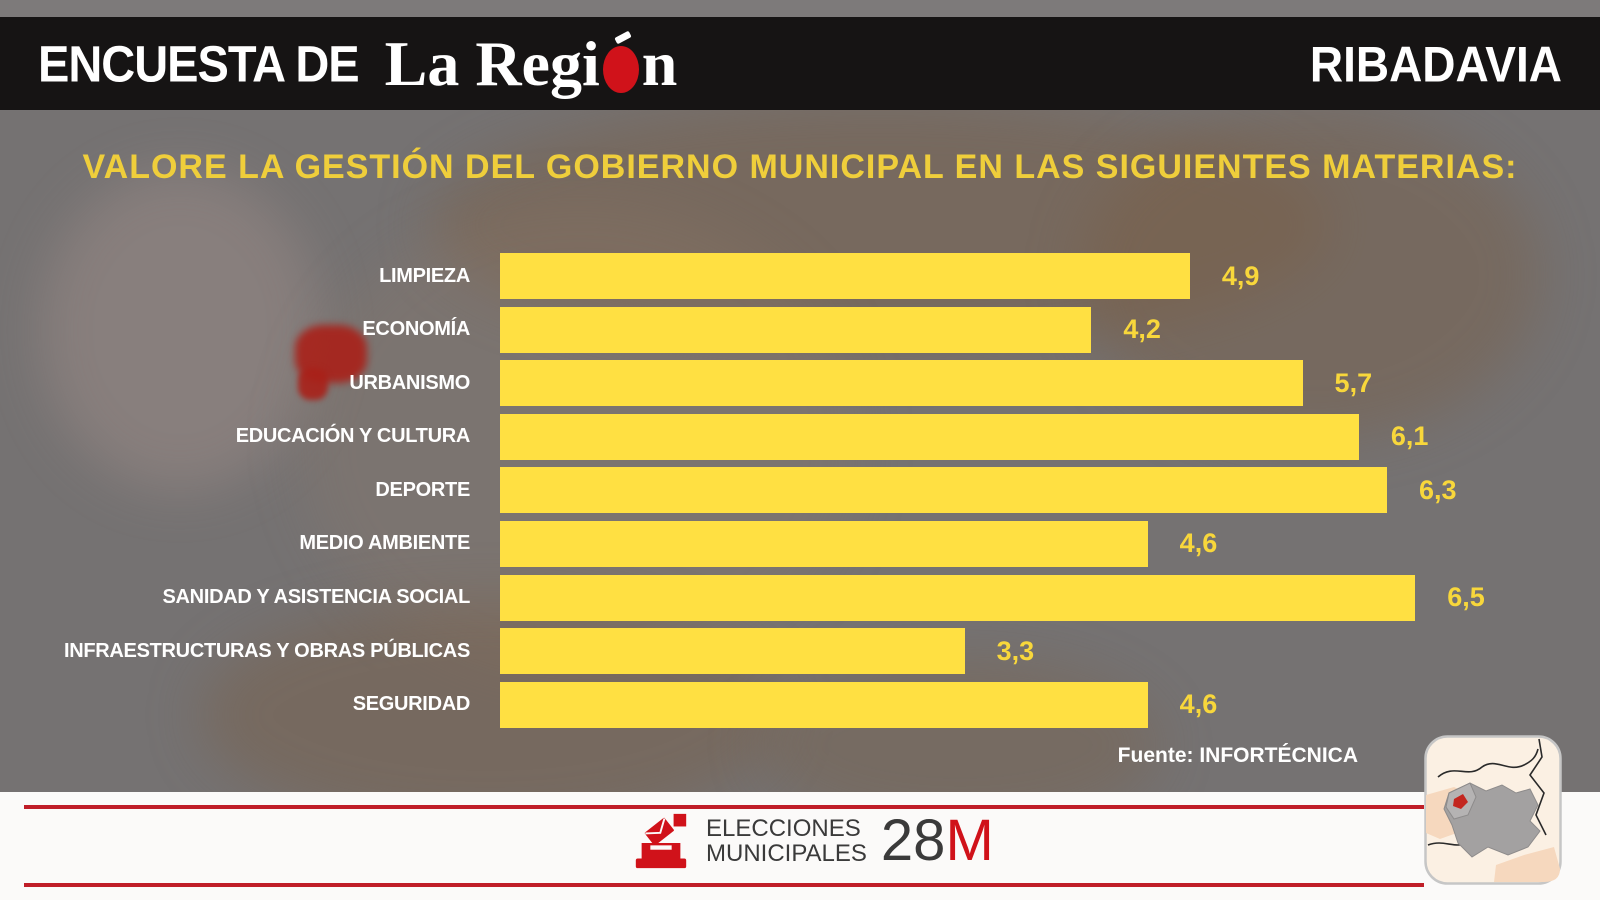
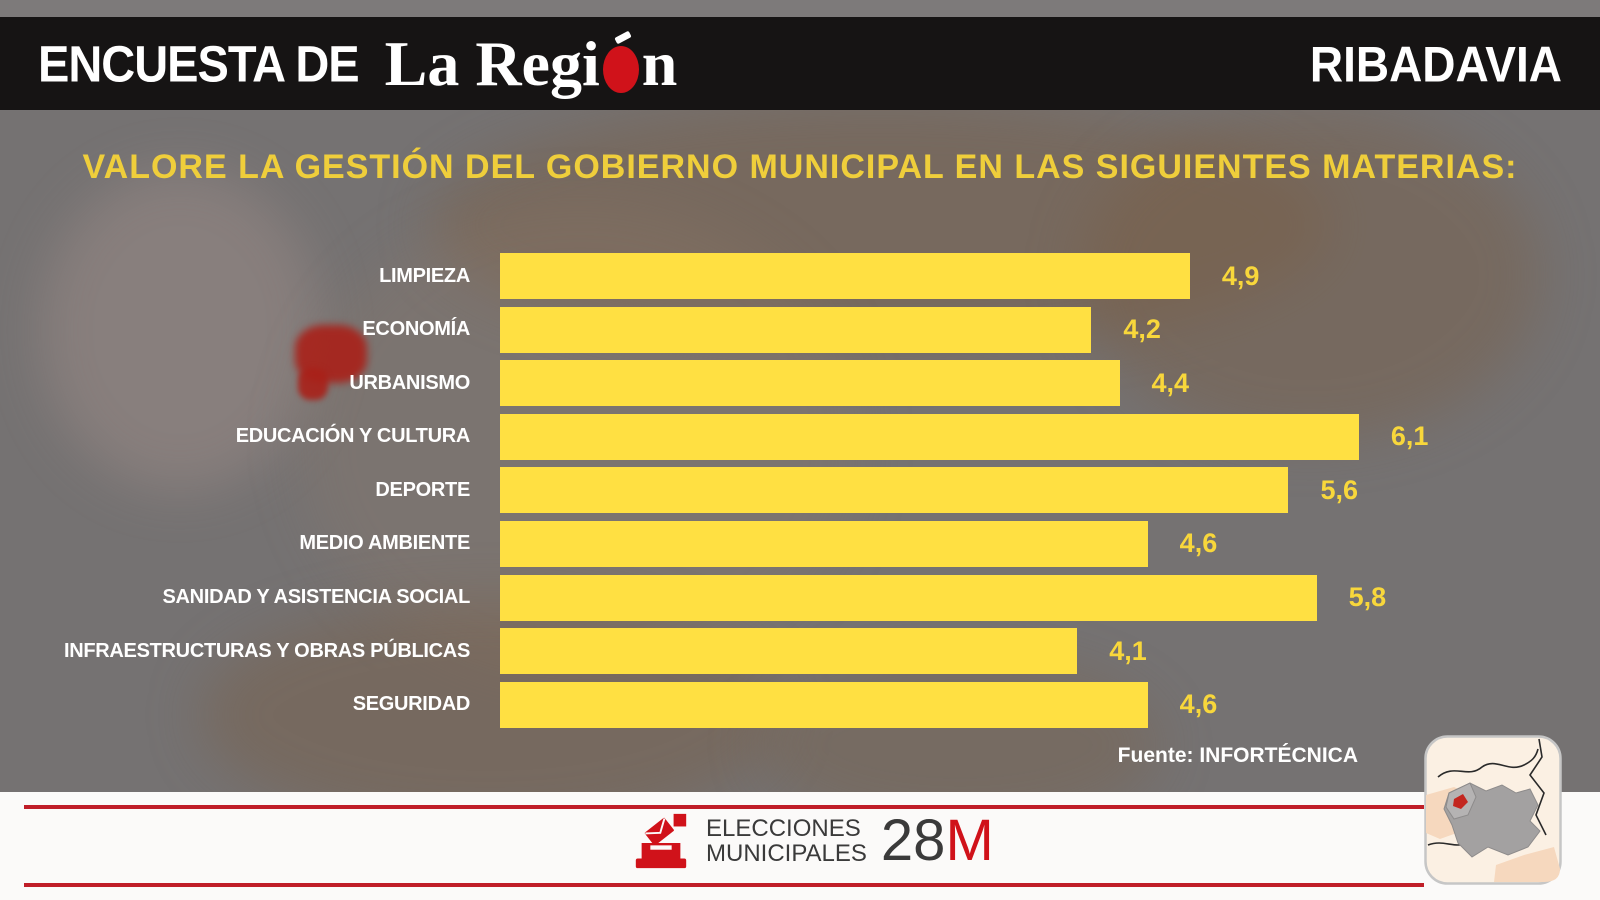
URBANISMO: 5,7 -> 4,4
DEPORTE: 6,3 -> 5,6
SANIDAD Y ASISTENCIA SOCIAL: 6,5 -> 5,8
INFRAESTRUCTURAS Y OBRAS PÚBLICAS: 3,3 -> 4,1
